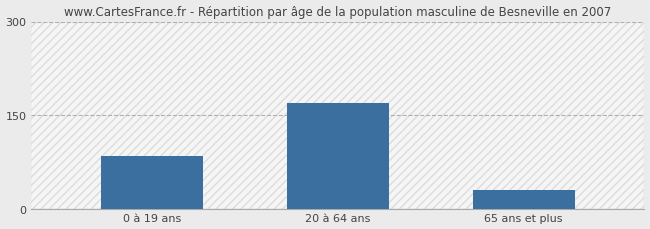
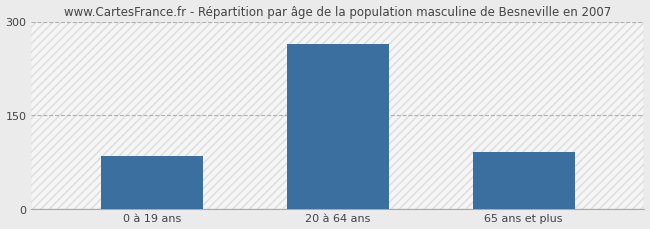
20 à 64 ans: 170 -> 264
65 ans et plus: 30 -> 90
